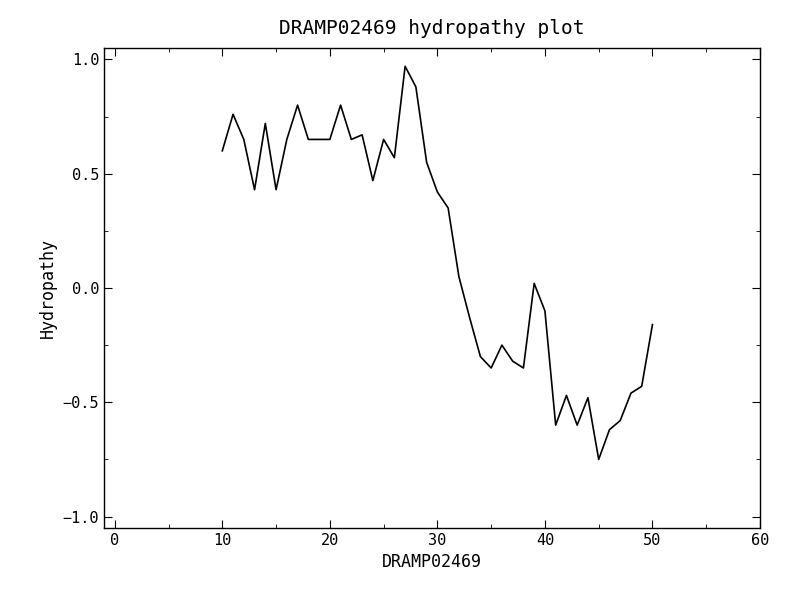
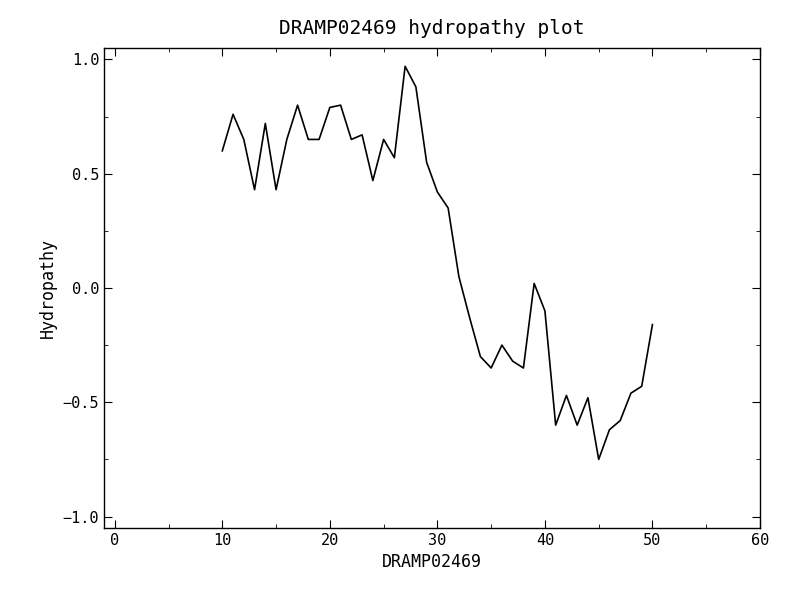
20: 0.65 -> 0.79
